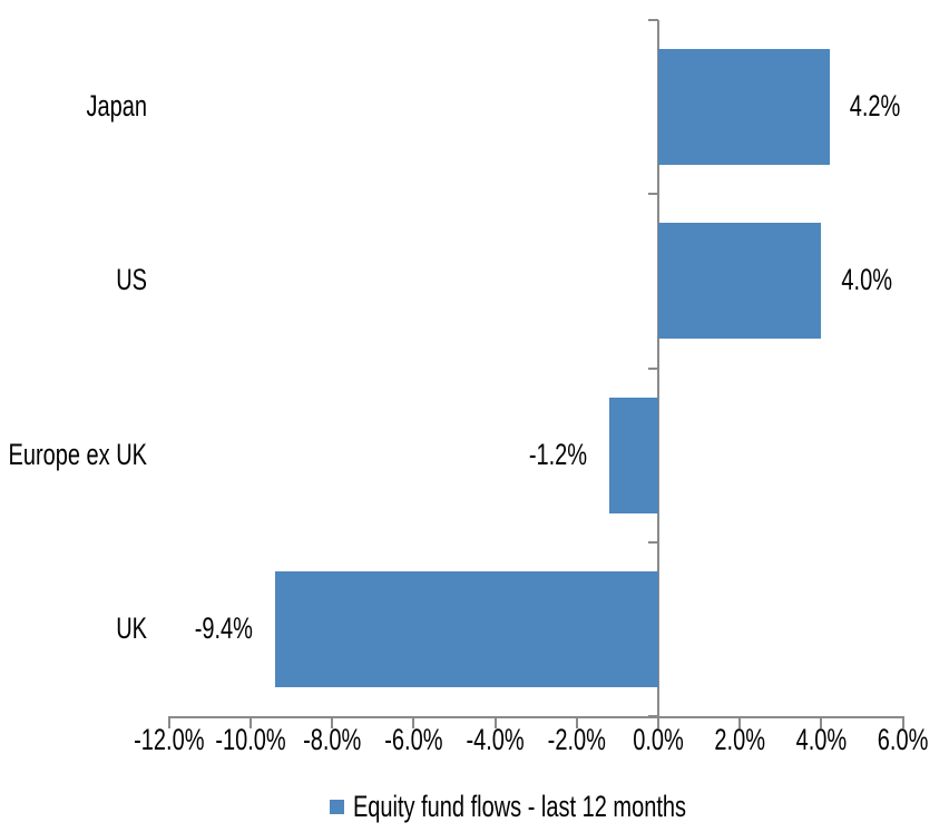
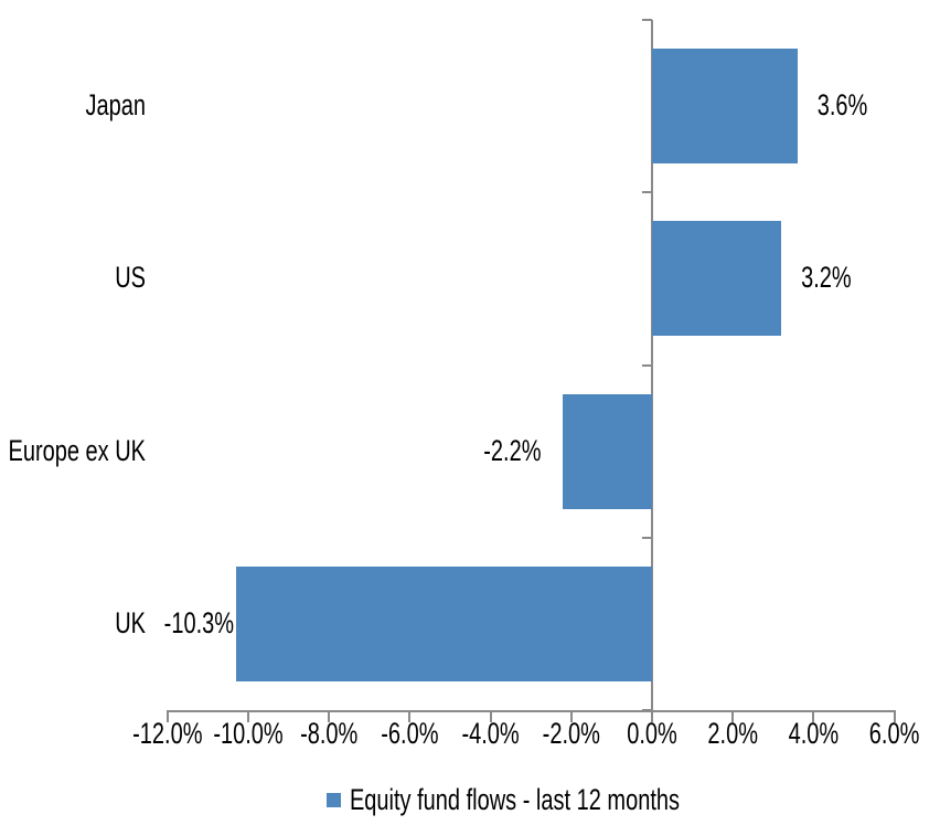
Japan: 4.2% -> 3.6%
US: 4.0% -> 3.2%
Europe ex UK: -1.2% -> -2.2%
UK: -9.4% -> -10.3%
